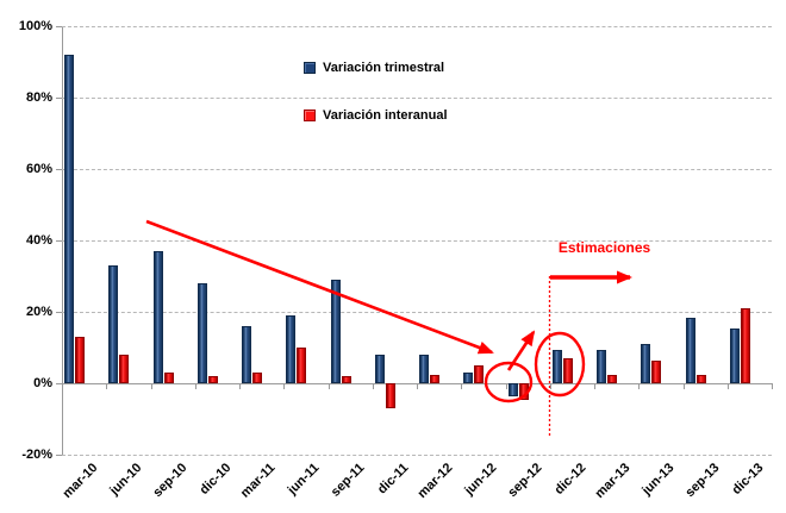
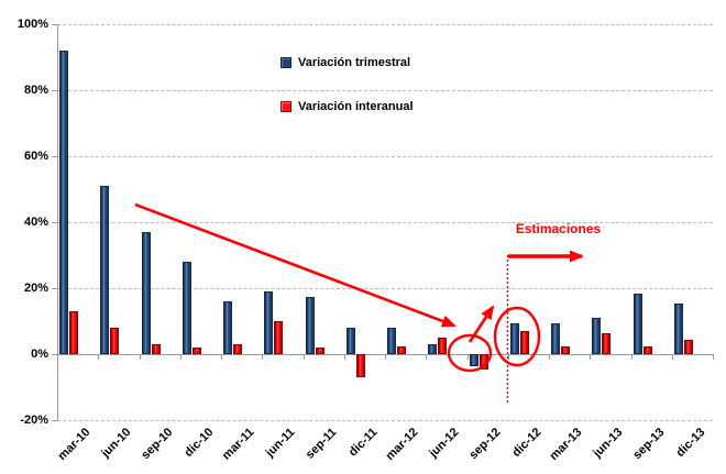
Variación trimestral/jun-10: 33% -> 51%
Variación trimestral/sep-11: 29% -> 18%
Variación interanual/dic-13: 21% -> 4%
